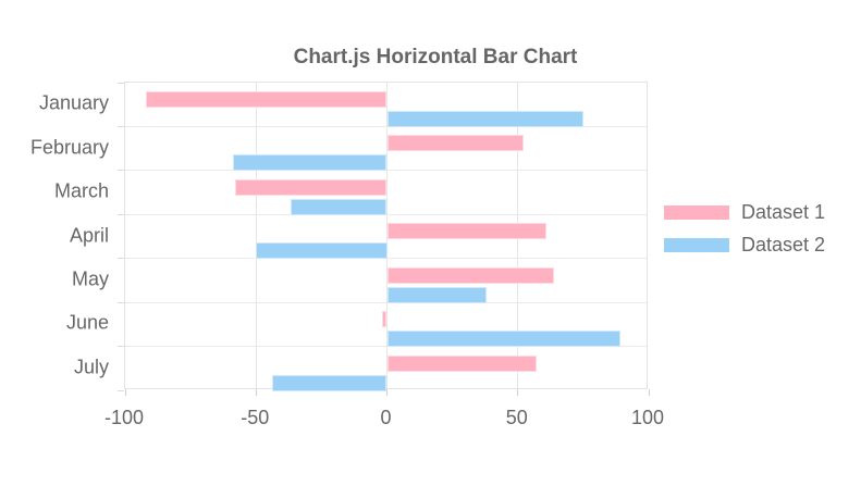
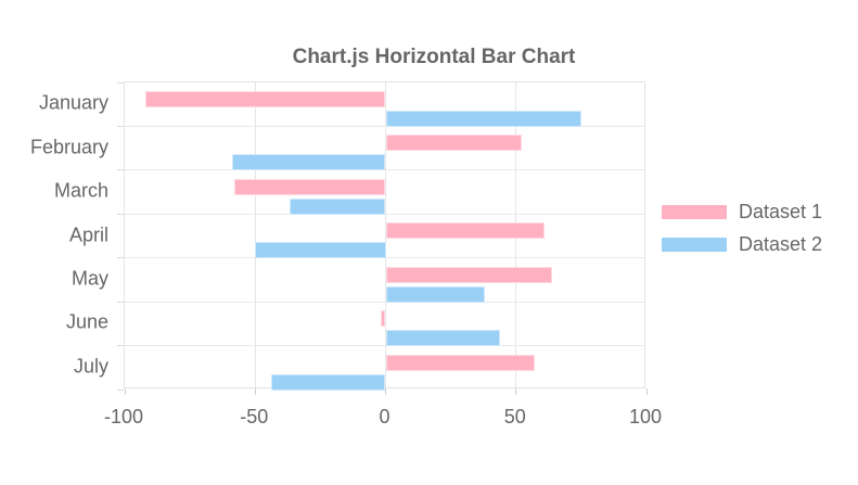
Dataset 2/June: 89 -> 44
